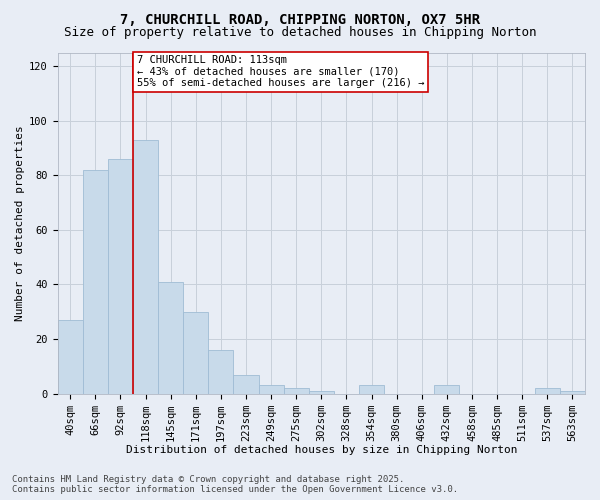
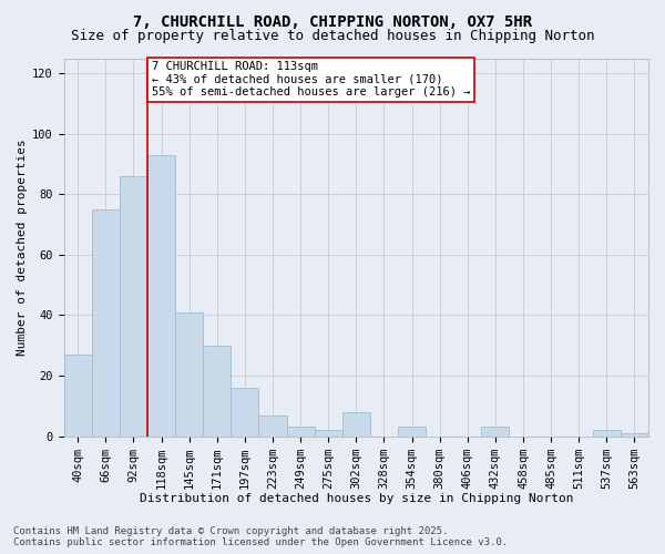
66sqm: 82 -> 75
302sqm: 1 -> 8
